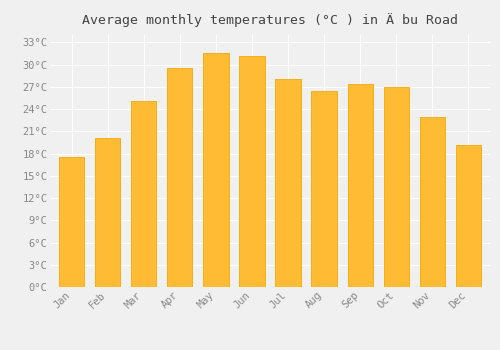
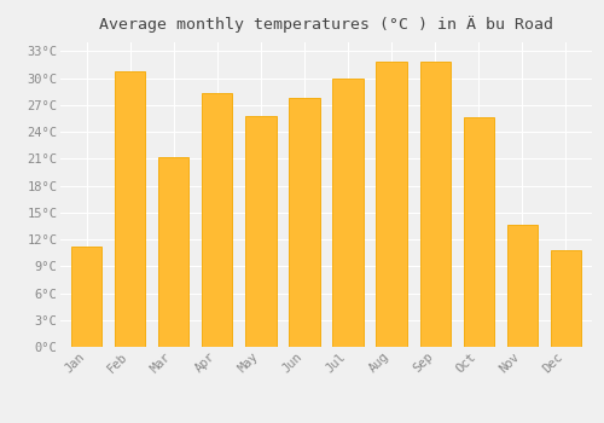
Jan: 17.6°C -> 11.2°C
Feb: 20.1°C -> 30.8°C
Mar: 25.1°C -> 21.2°C
Apr: 29.6°C -> 28.4°C
May: 31.6°C -> 25.8°C
Jun: 31.1°C -> 27.8°C
Jul: 28.1°C -> 30.0°C
Aug: 26.5°C -> 31.8°C
Sep: 27.4°C -> 31.8°C
Oct: 27.0°C -> 25.6°C
Nov: 23.0°C -> 13.6°C
Dec: 19.1°C -> 10.8°C
